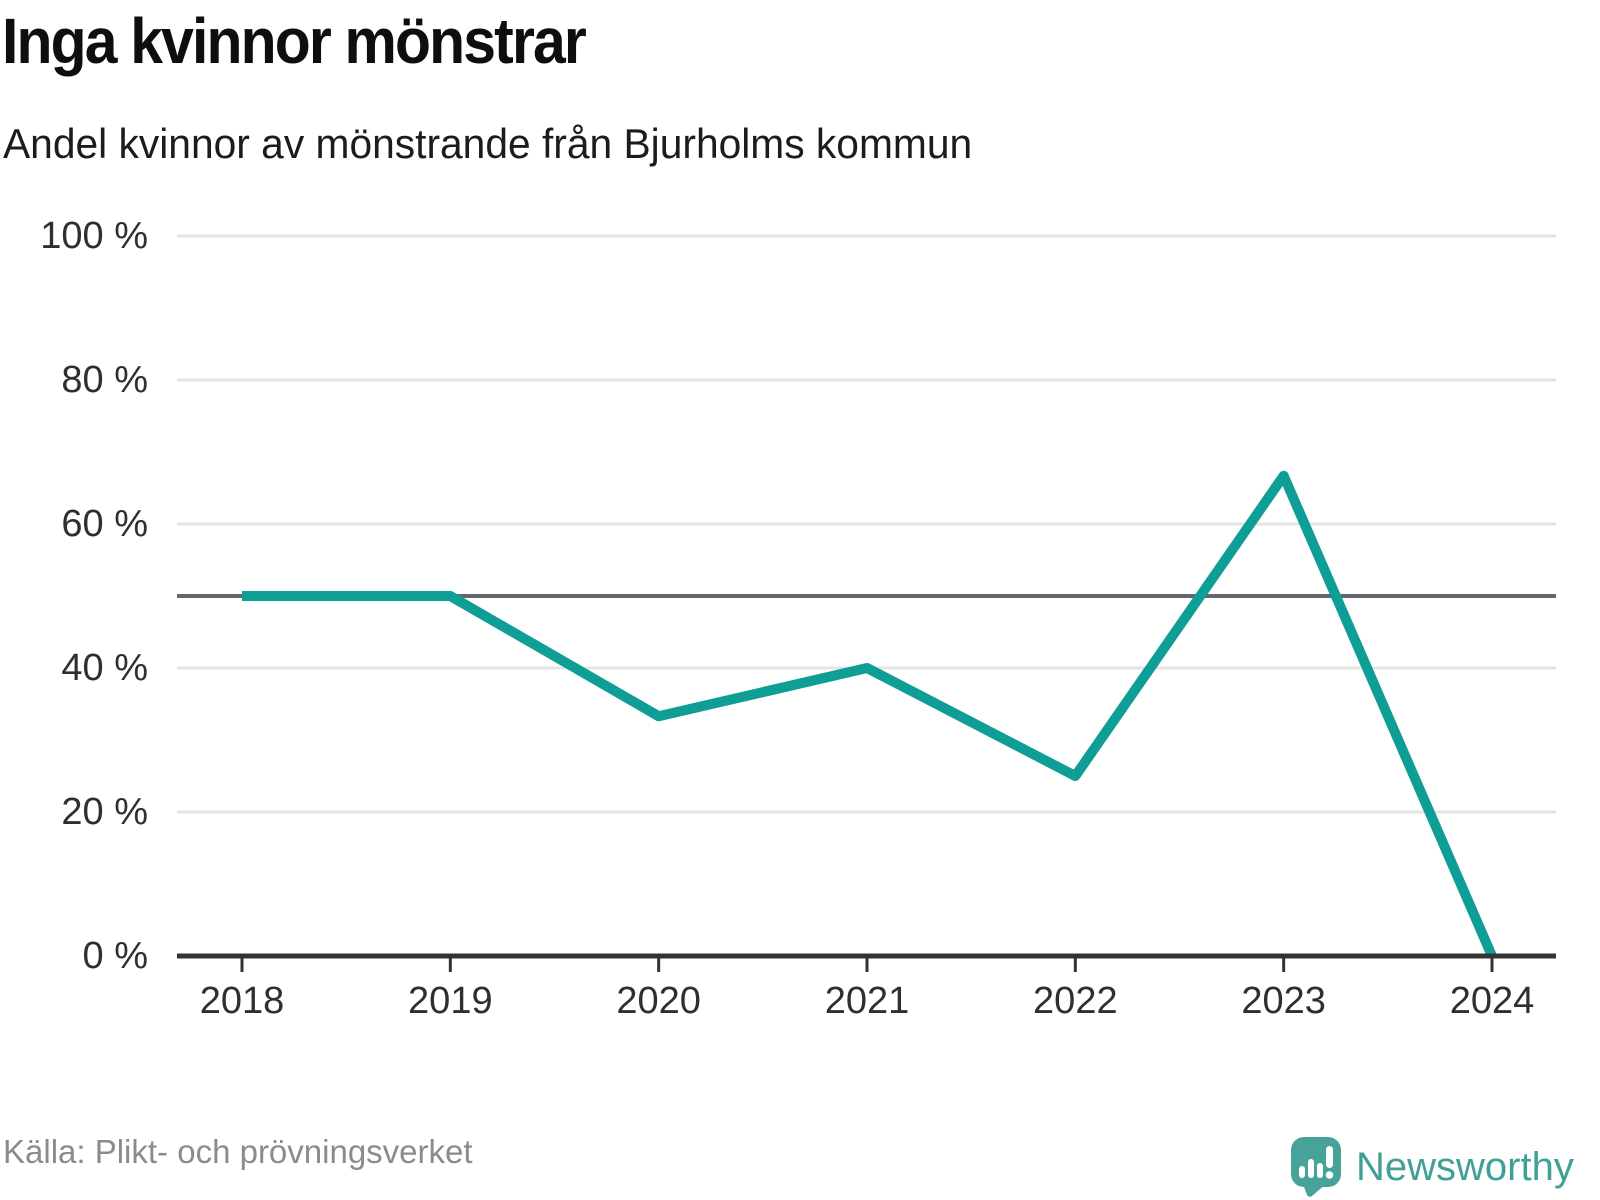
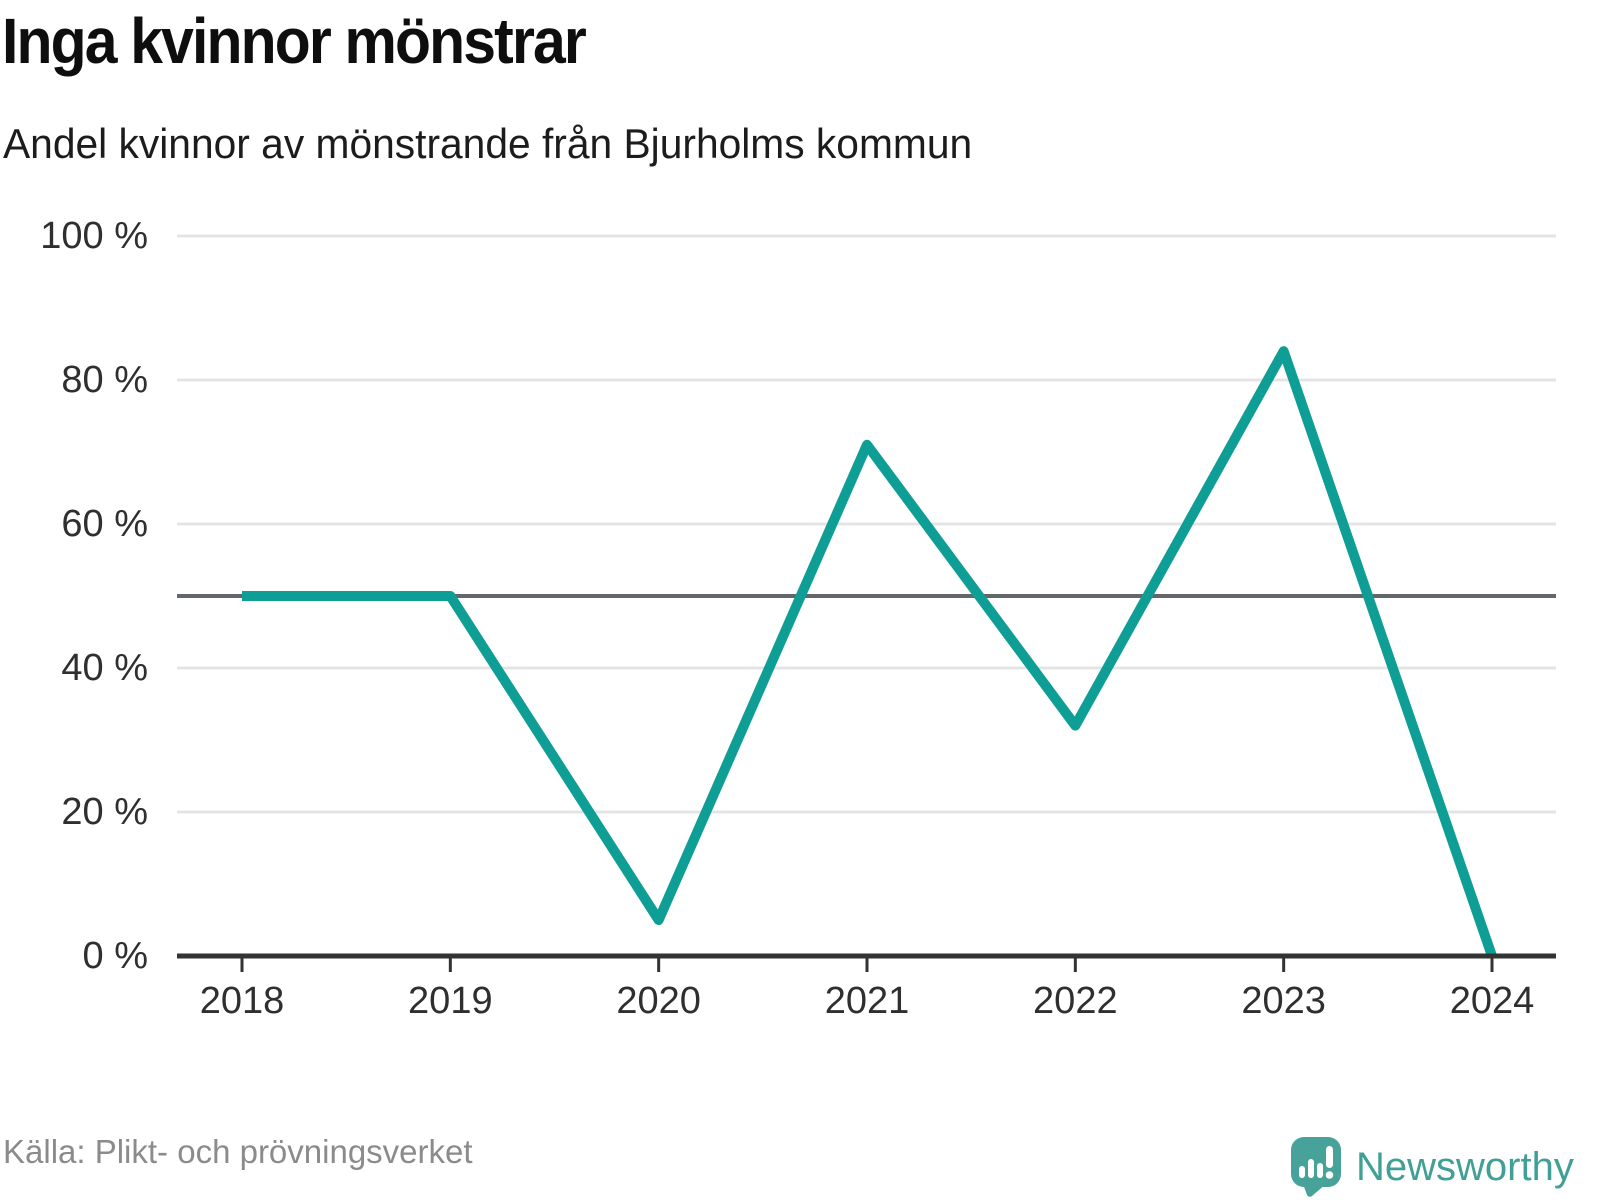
2020: 33% -> 5%
2021: 40% -> 71%
2022: 25% -> 32%
2023: 67% -> 84%
